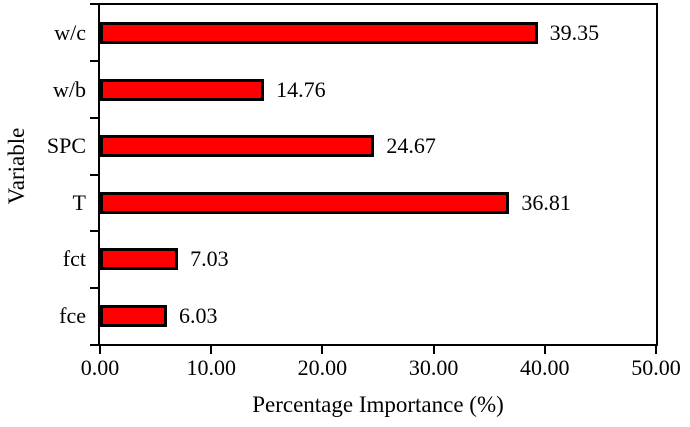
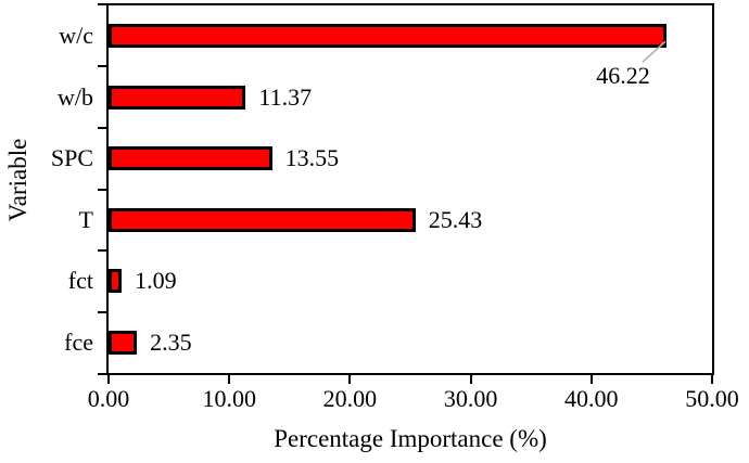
w/c: 39.35 -> 46.22
w/b: 14.76 -> 11.37
SPC: 24.67 -> 13.55
T: 36.81 -> 25.43
fct: 7.03 -> 1.09
fce: 6.03 -> 2.35
